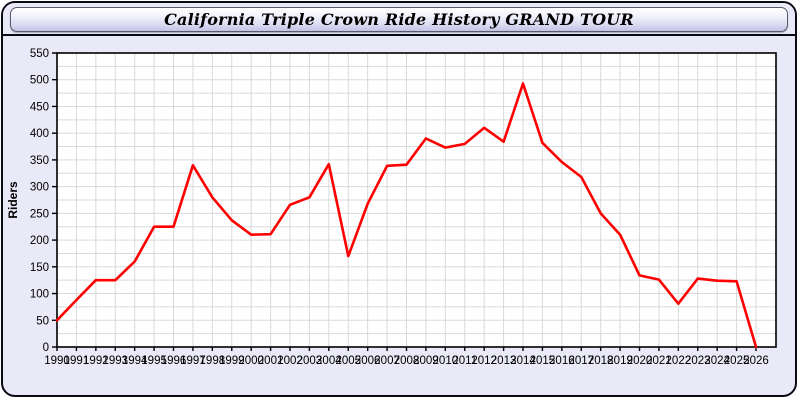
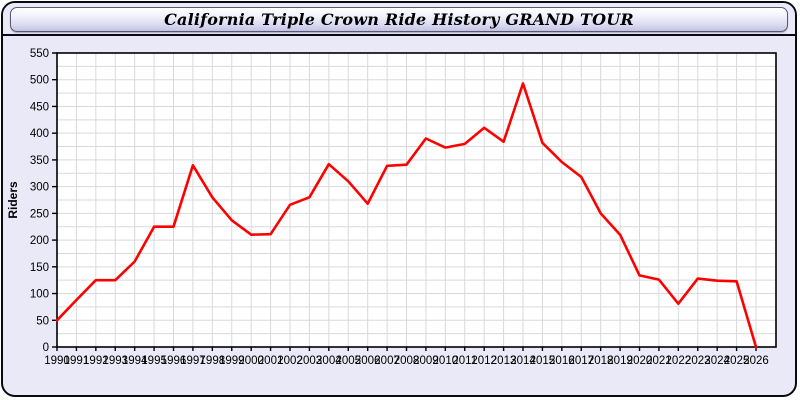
2005: 170 -> 310
